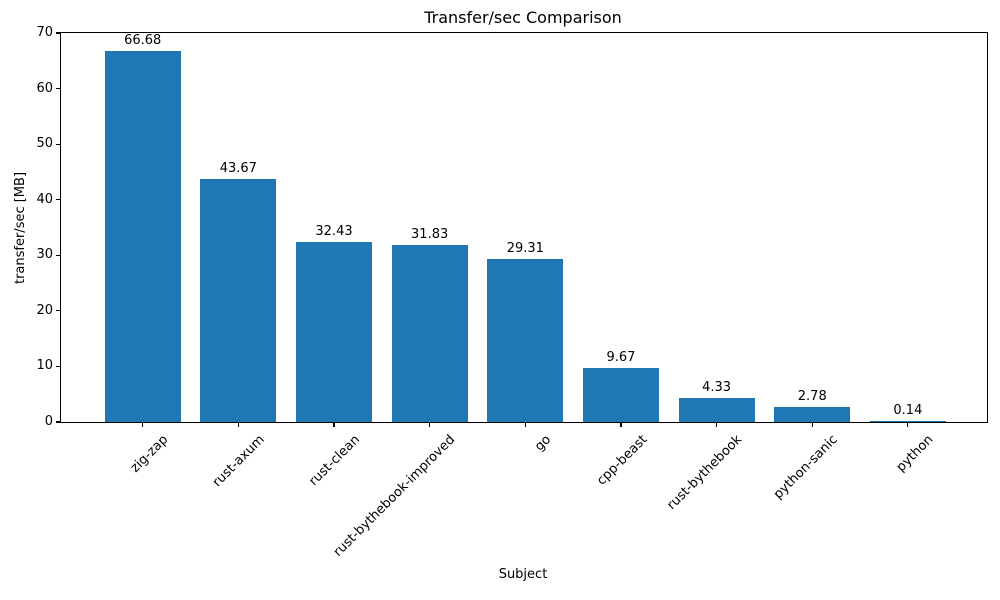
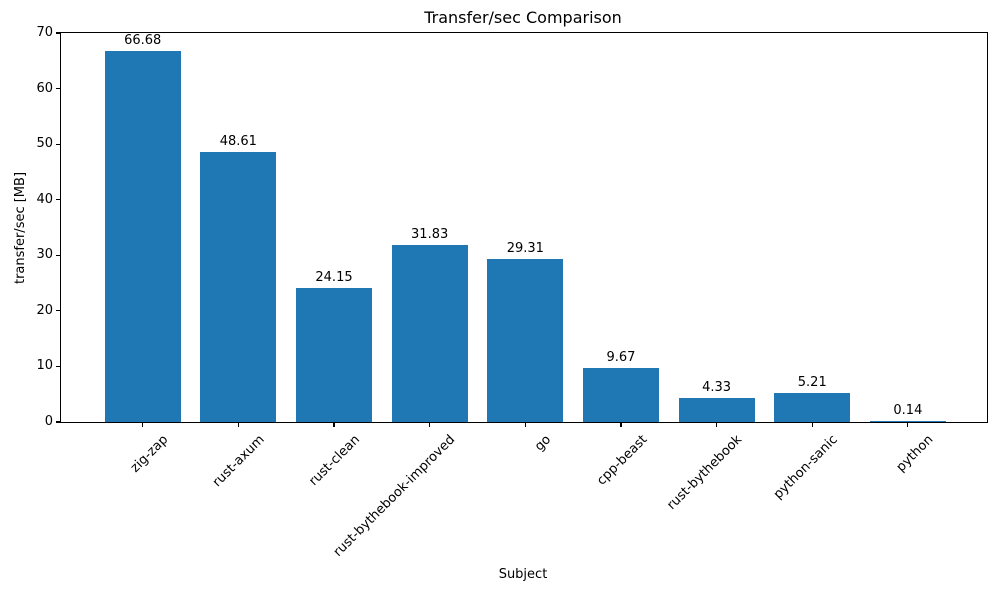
rust-axum: 43.67 -> 48.61
rust-clean: 32.43 -> 24.15
python-sanic: 2.78 -> 5.21
